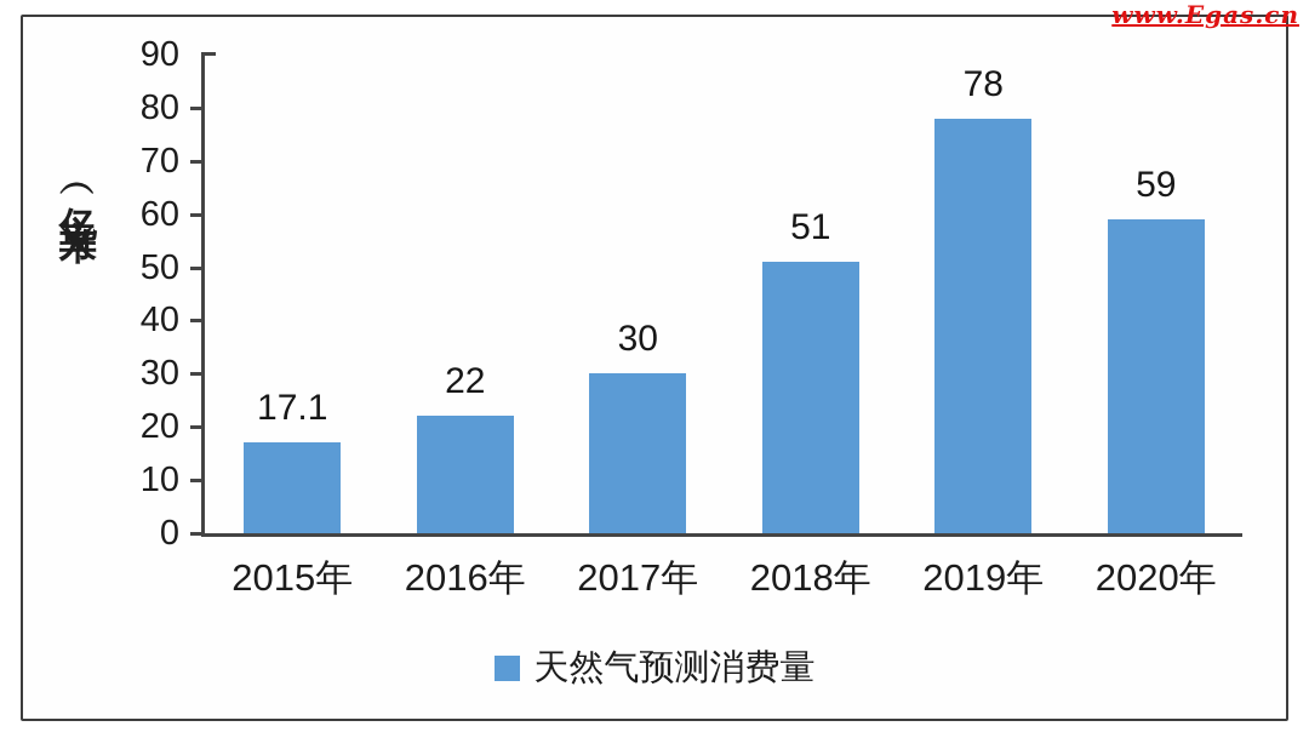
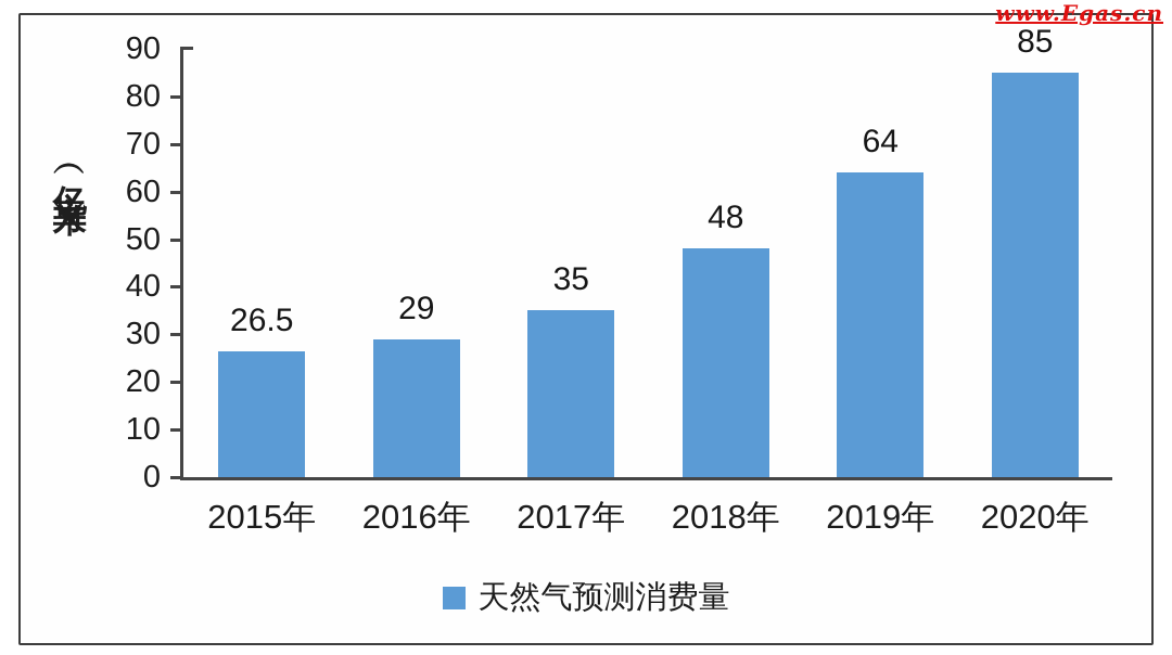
2015年: 17.1 -> 26.5
2016年: 22 -> 29
2017年: 30 -> 35
2018年: 51 -> 48
2019年: 78 -> 64
2020年: 59 -> 85
